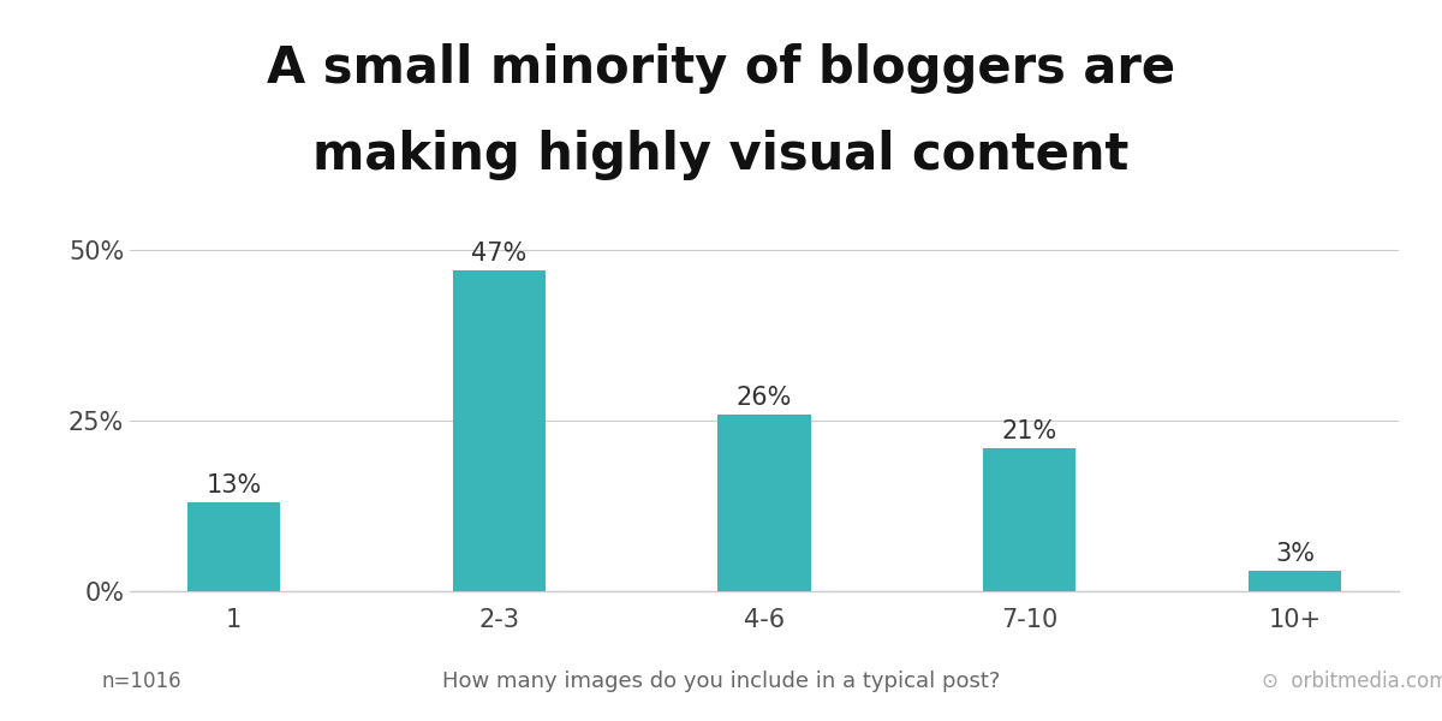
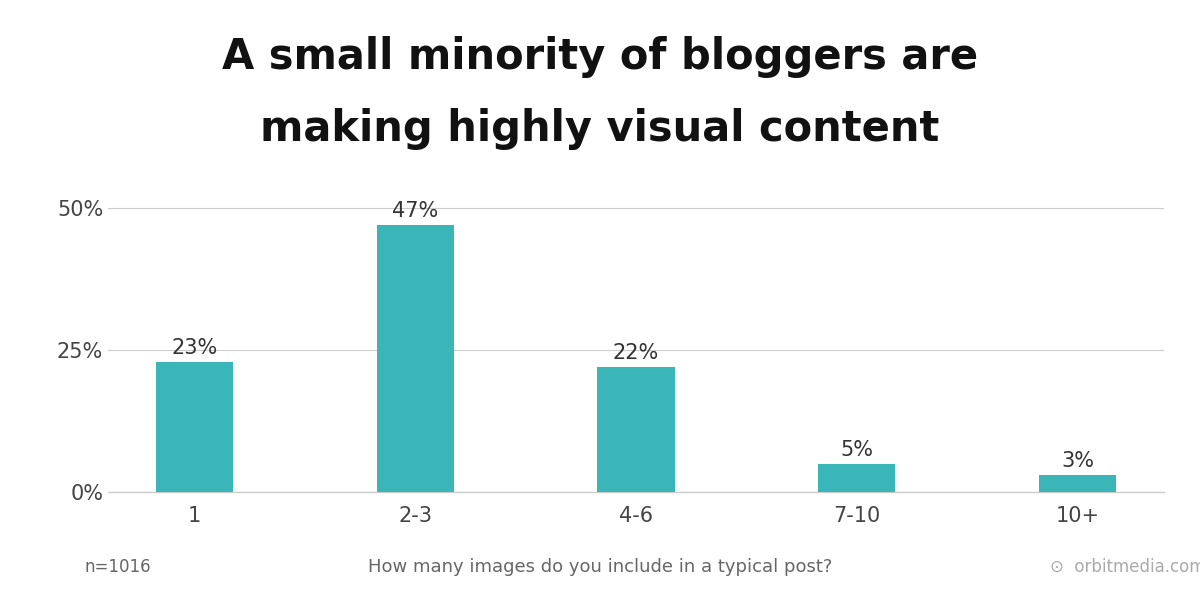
1: 13% -> 23%
4-6: 26% -> 22%
7-10: 21% -> 5%
